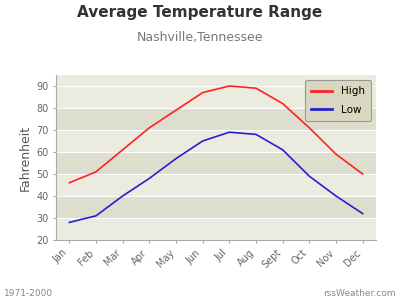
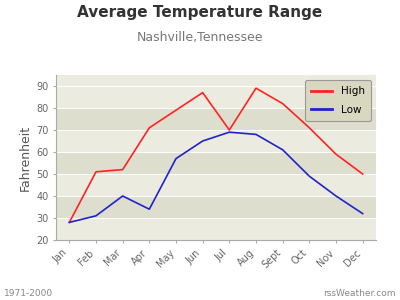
High/Jan: 46 -> 28
High/Mar: 61 -> 52
Low/Apr: 48 -> 34
High/Jul: 90 -> 70
